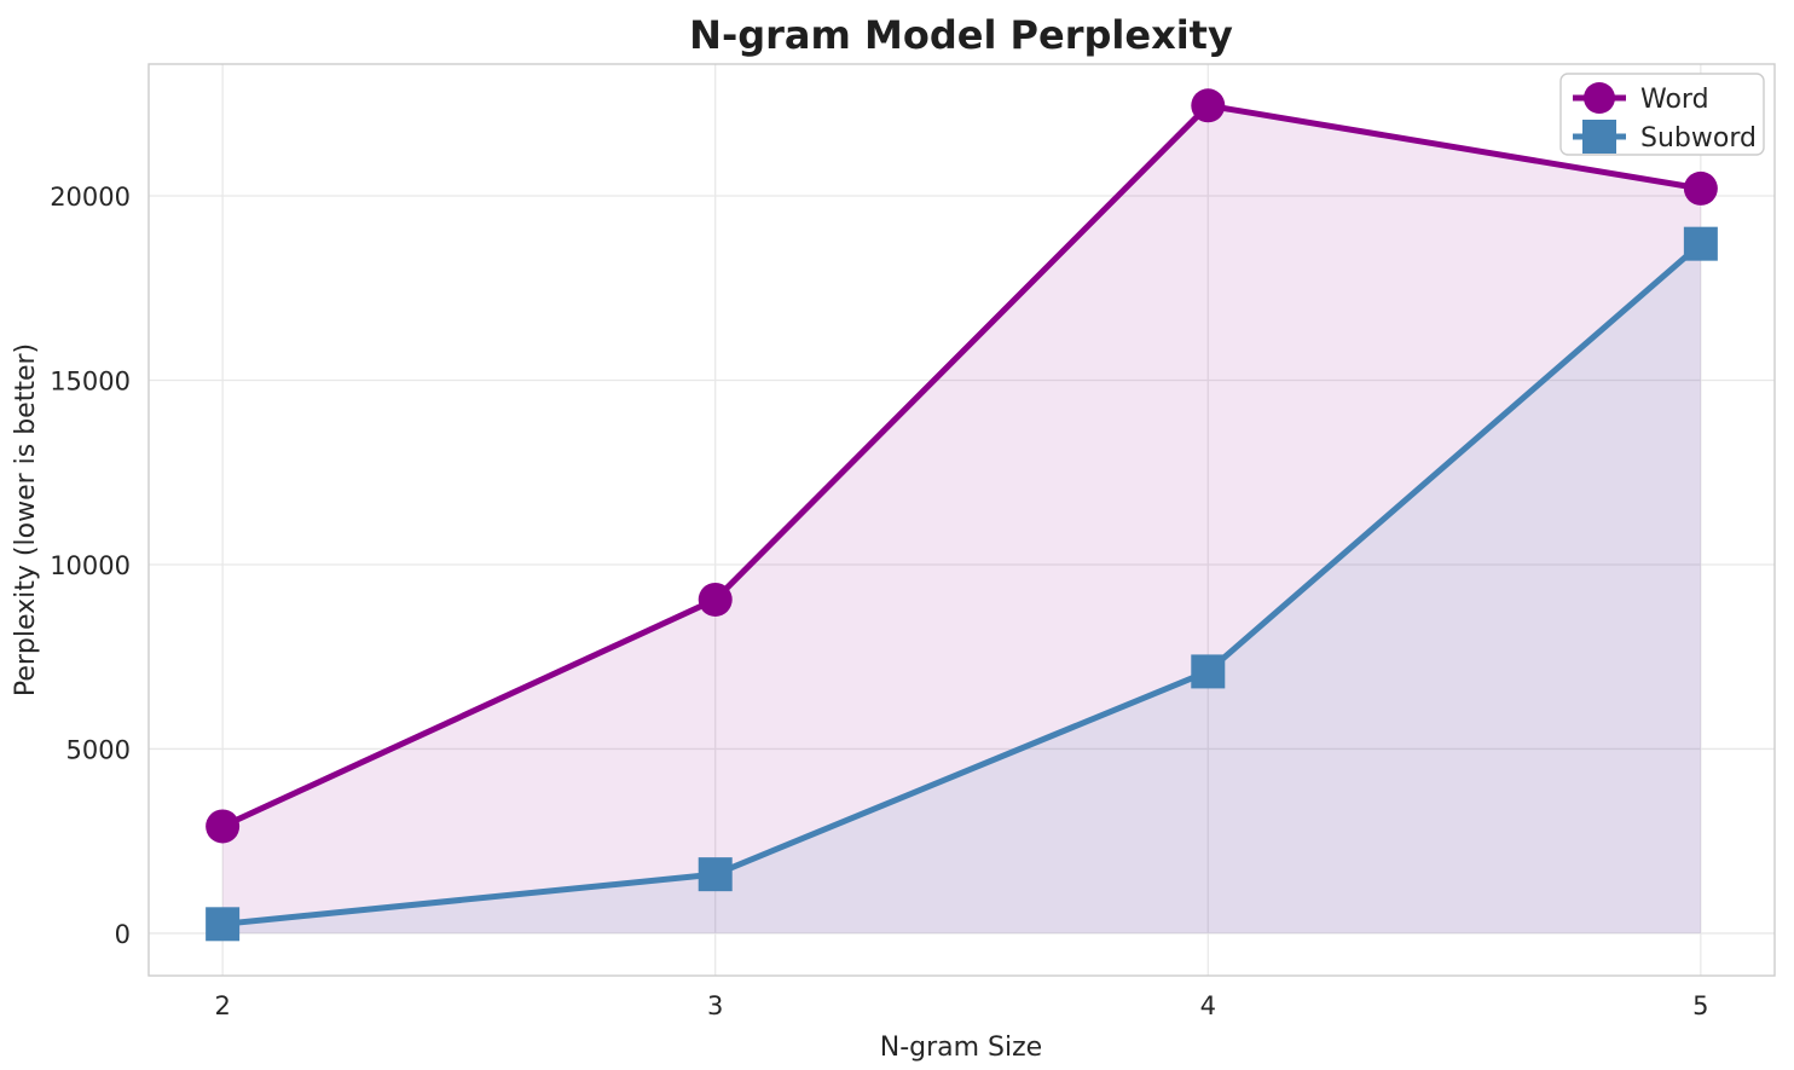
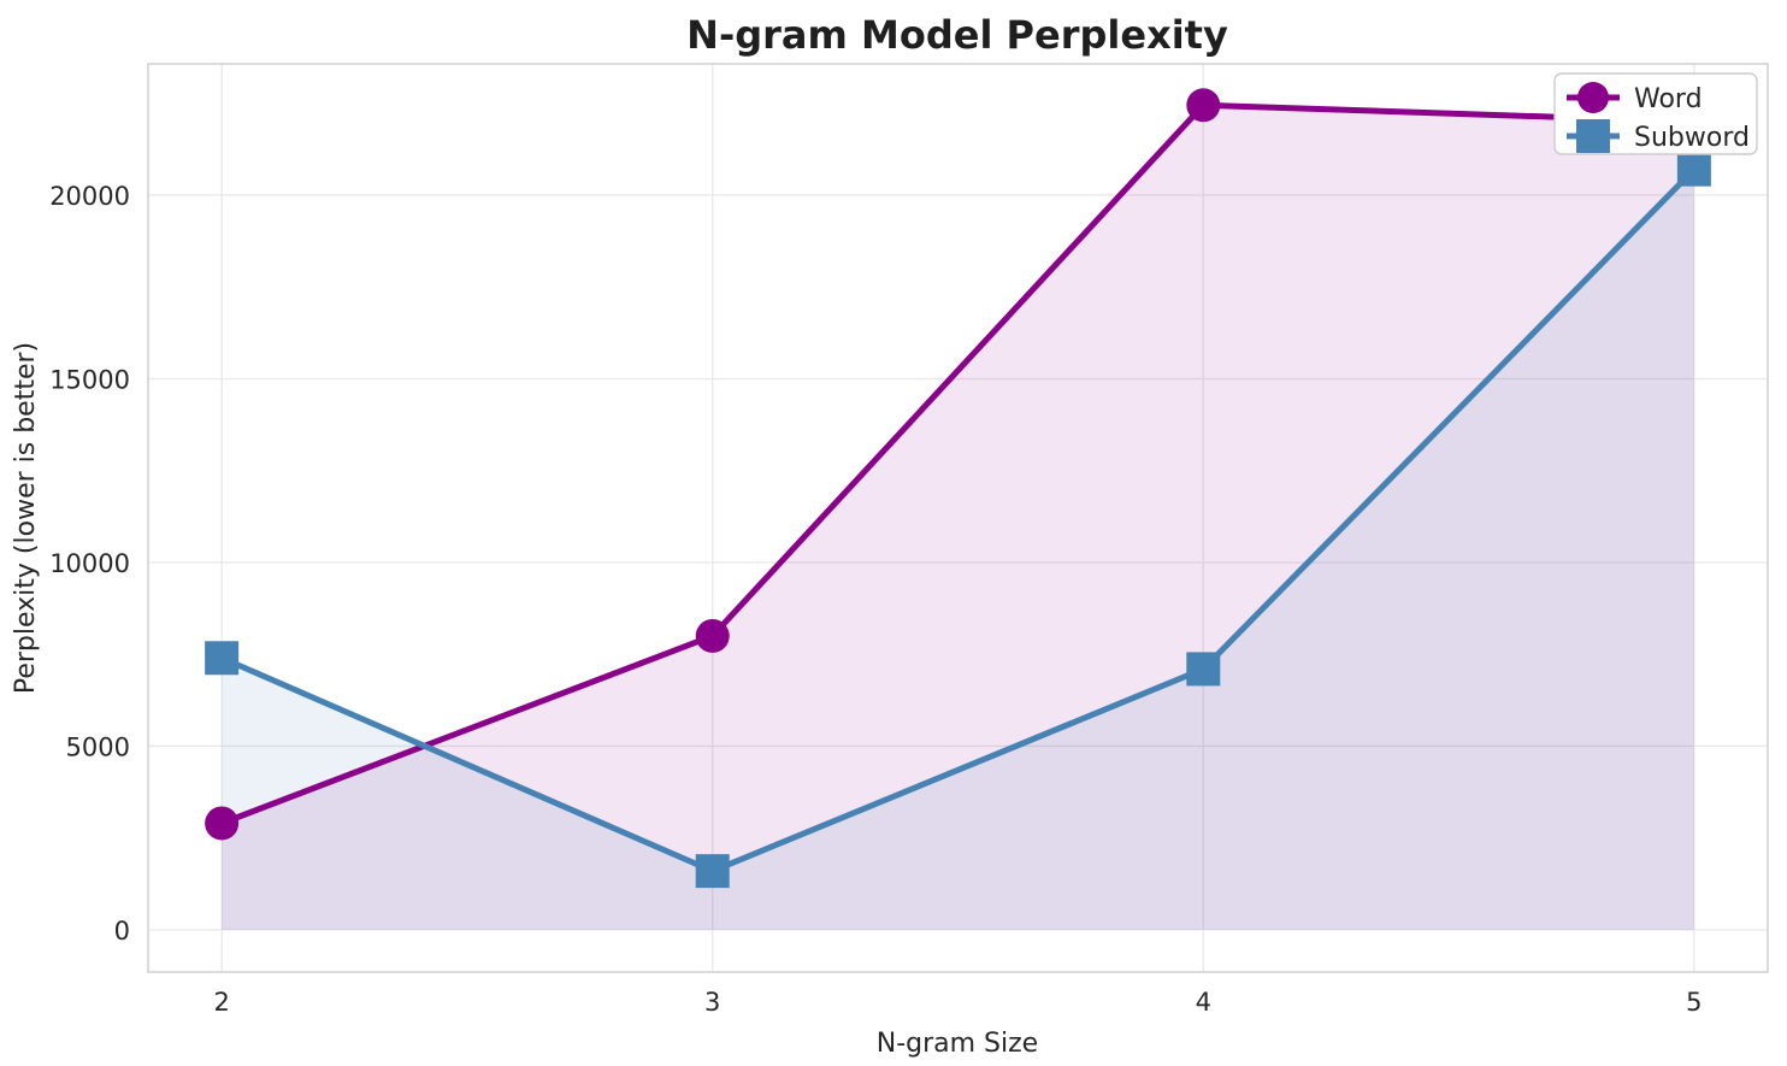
Subword/2: 200 -> 7400
Word/3: 9000 -> 8000
Word/5: 20200 -> 22000
Subword/5: 18700 -> 20700
